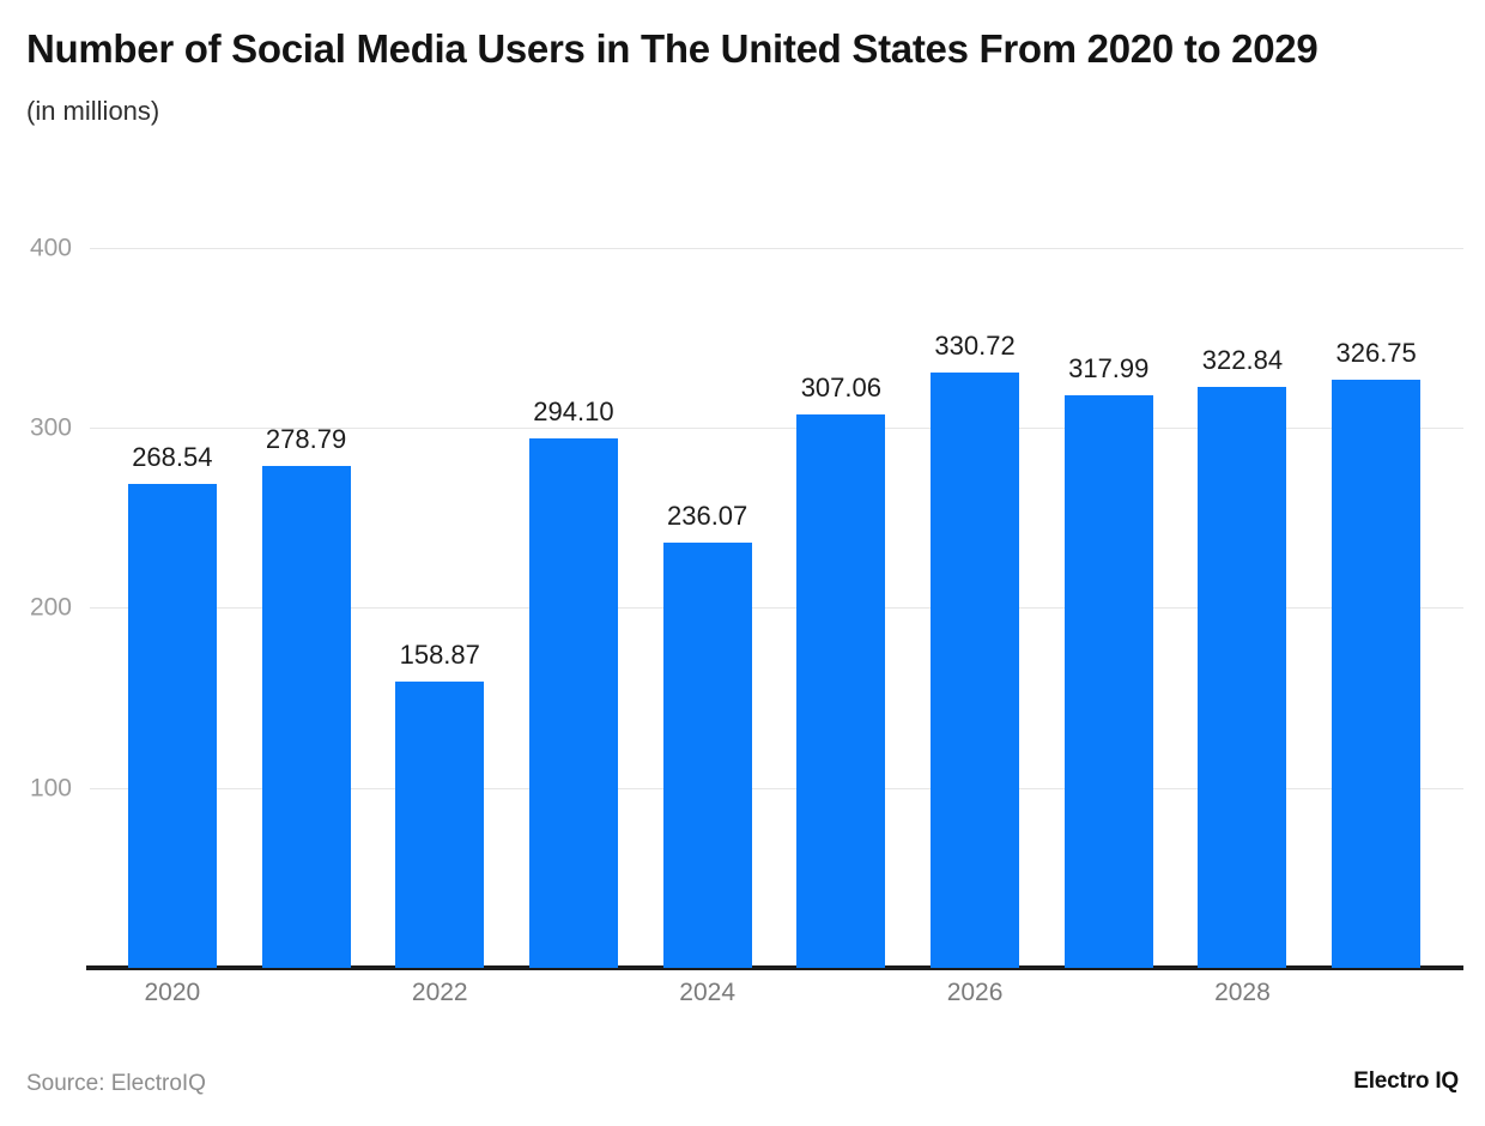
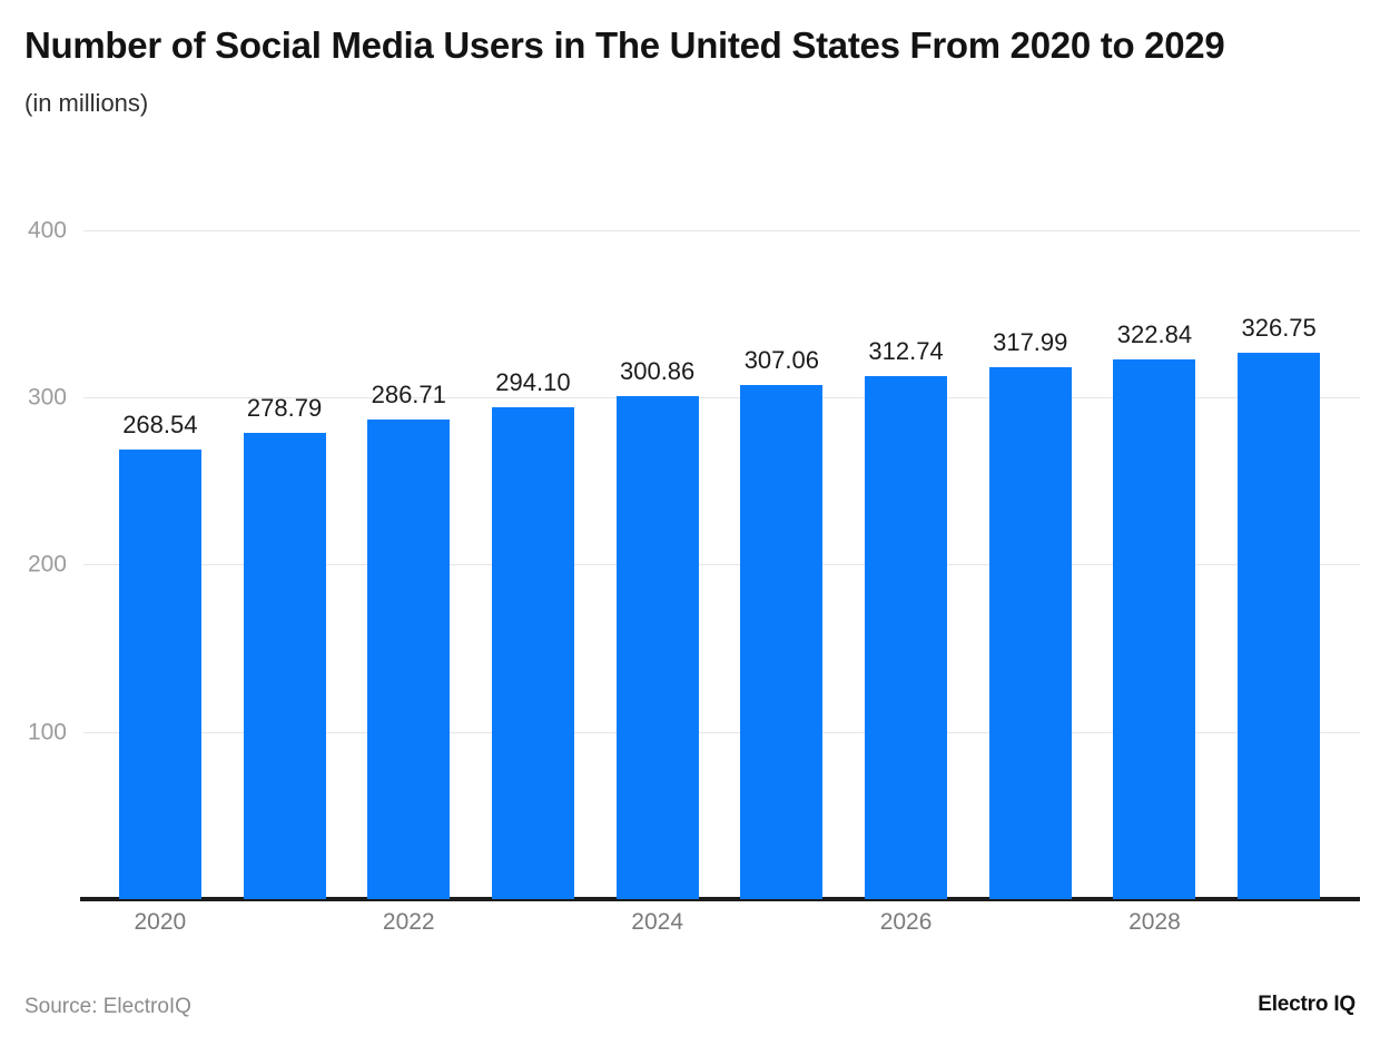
2022: 158.87 -> 286.71
2024: 236.07 -> 300.86
2026: 330.72 -> 312.74
